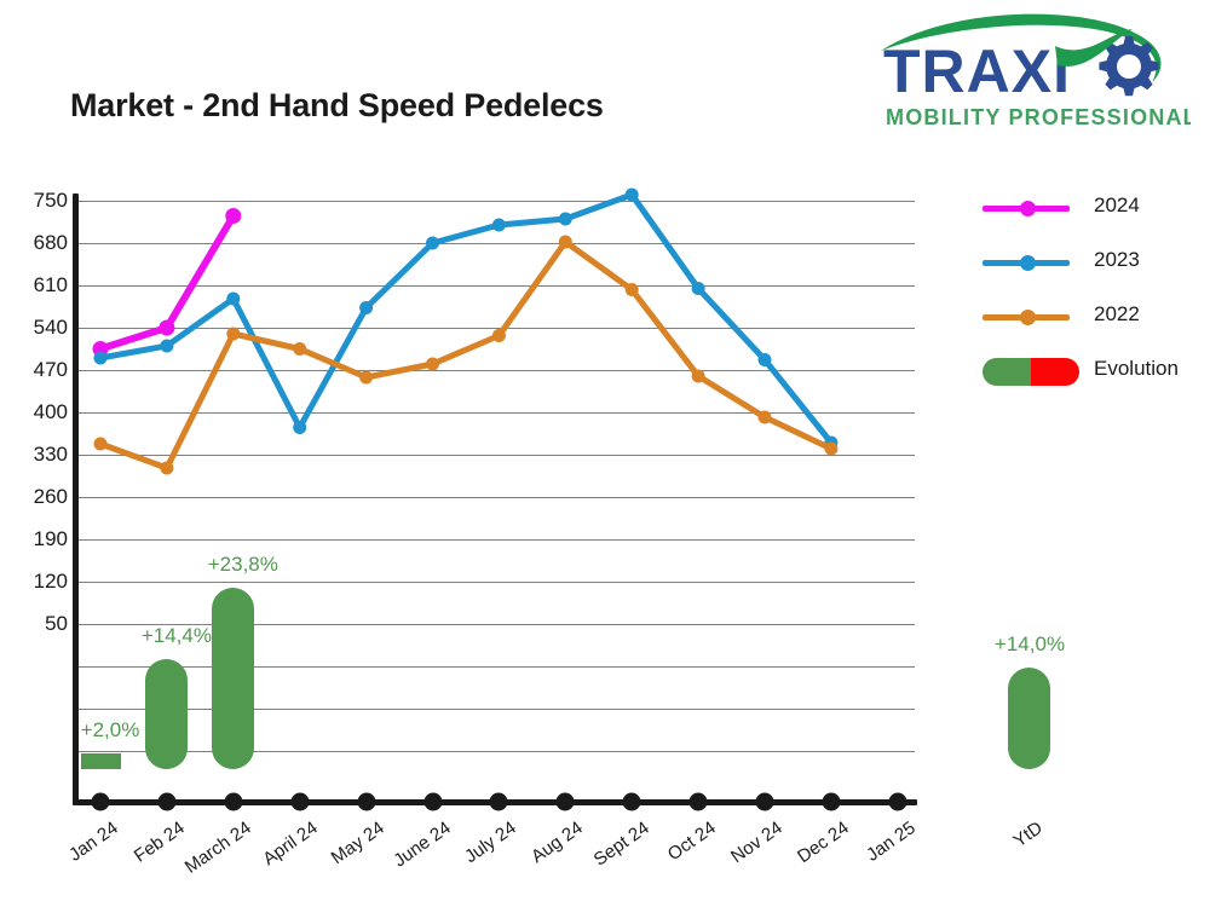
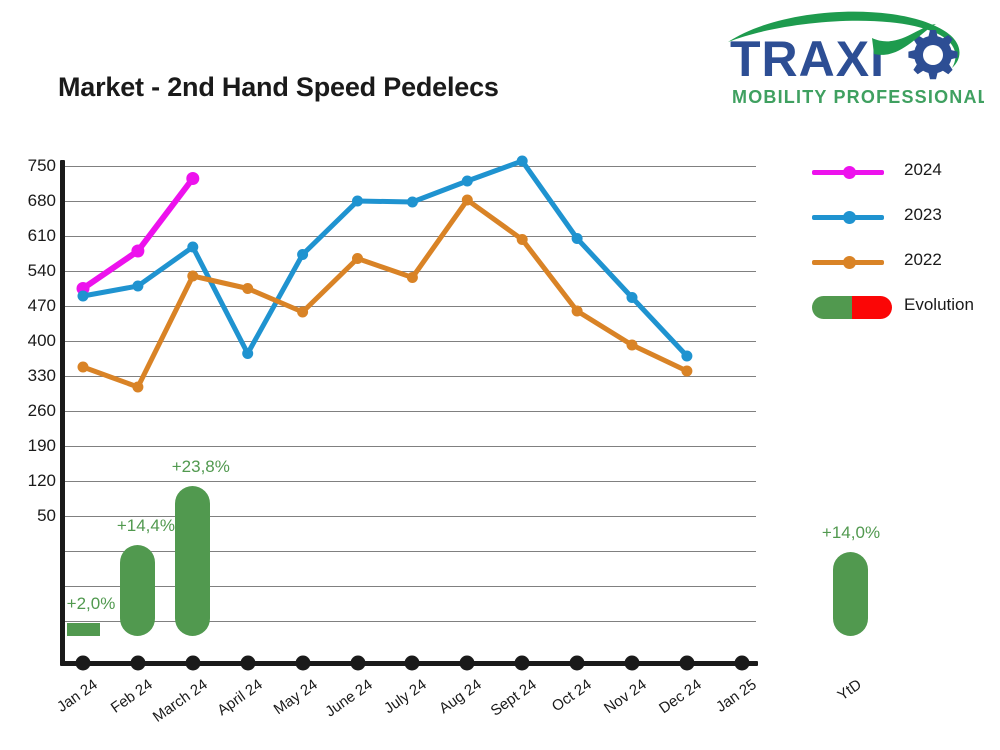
2024/Feb 24: 540 -> 580
2022/June 24: 480 -> 560
2023/July 24: 710 -> 680
2023/Dec 24: 350 -> 370
